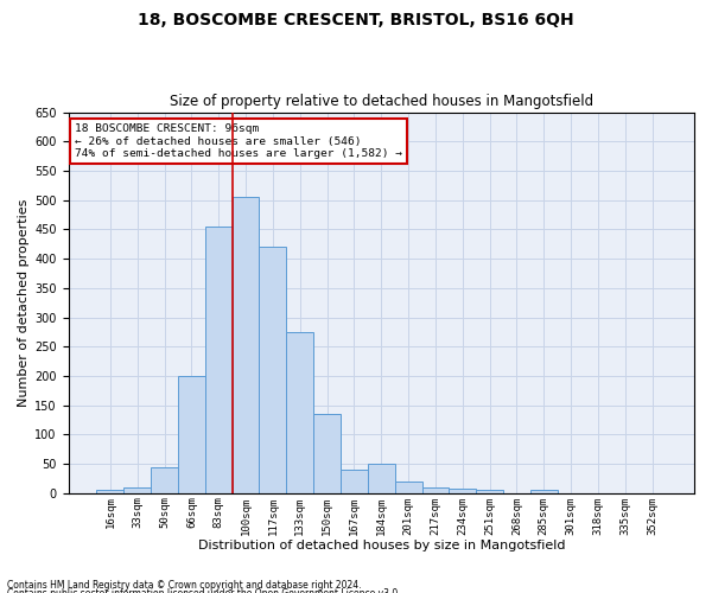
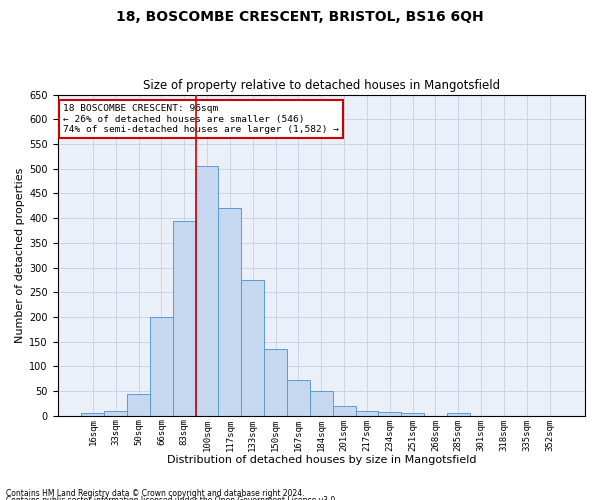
83sqm: 455 -> 395
167sqm: 40 -> 72
